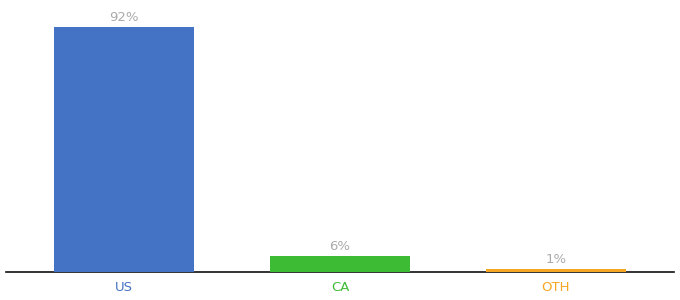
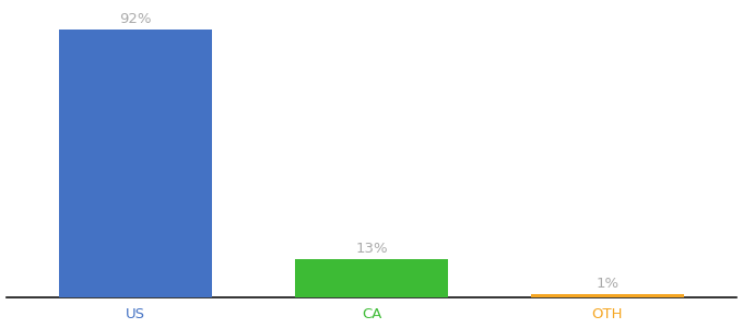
CA: 6% -> 13%
